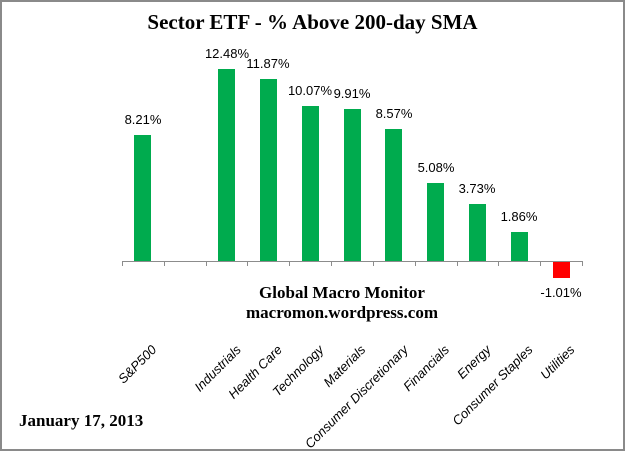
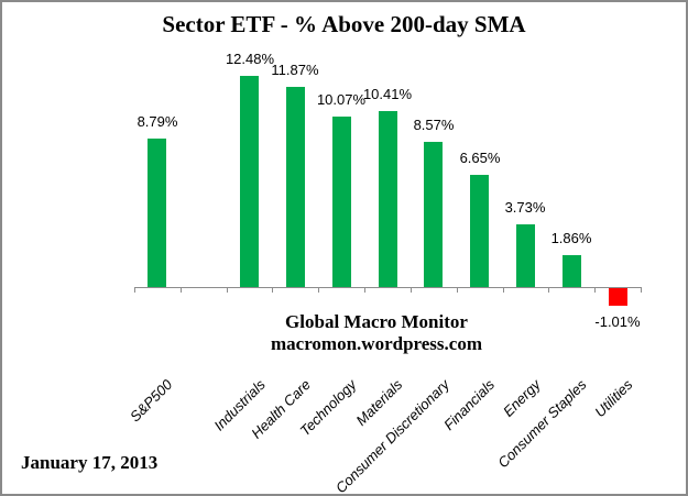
S&P500: 8.21% -> 8.79%
Materials: 9.91% -> 10.41%
Financials: 5.08% -> 6.65%
